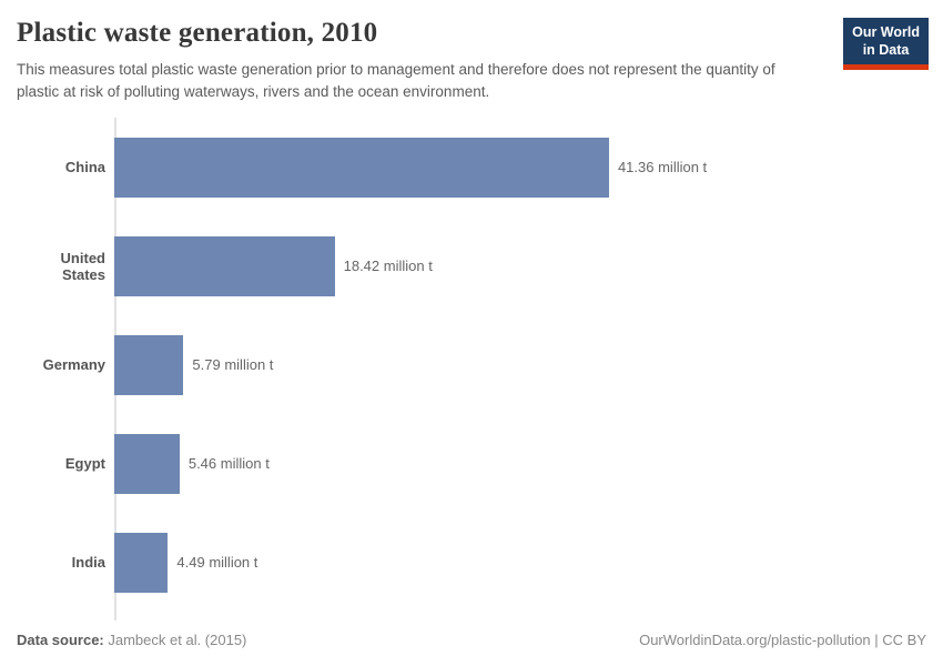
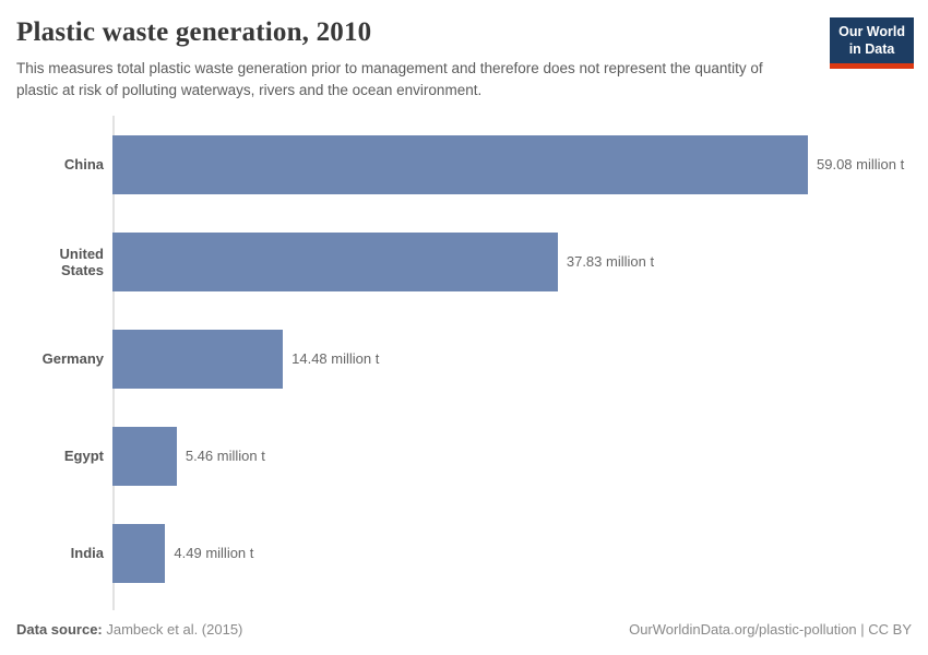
China: 41.36 -> 59.08
United States: 18.42 -> 37.83
Germany: 5.79 -> 14.48
